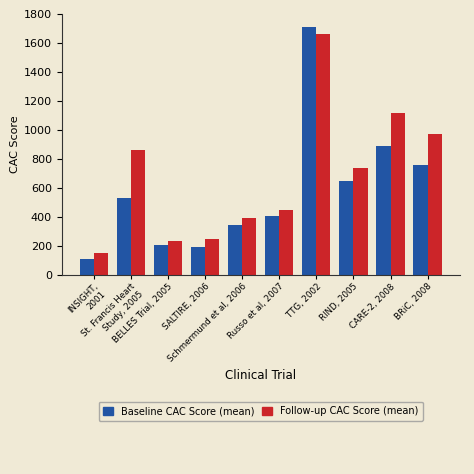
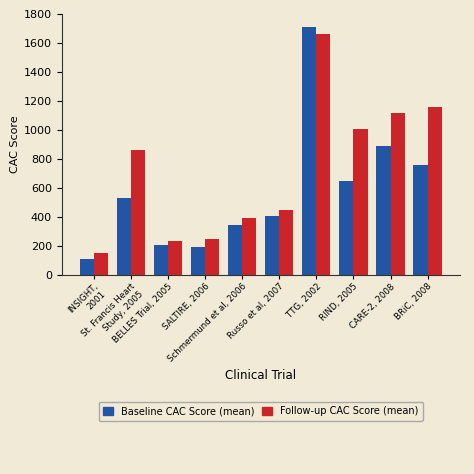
Follow-up CAC Score (mean)/RIND, 2005: 740 -> 1010
Follow-up CAC Score (mean)/BRiC, 2008: 980 -> 1160
